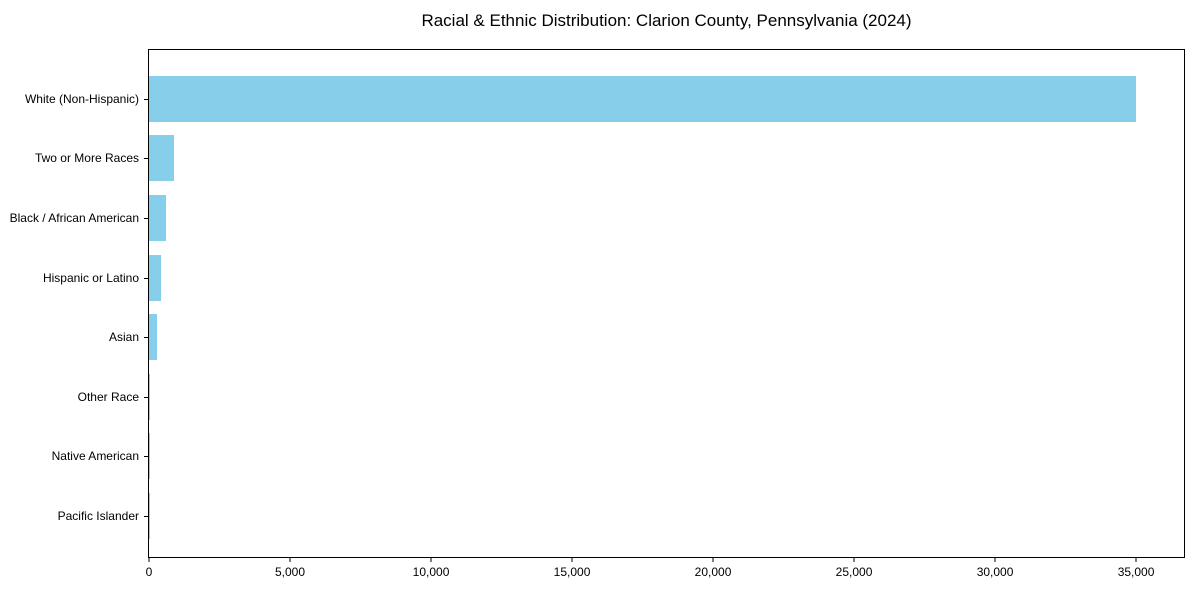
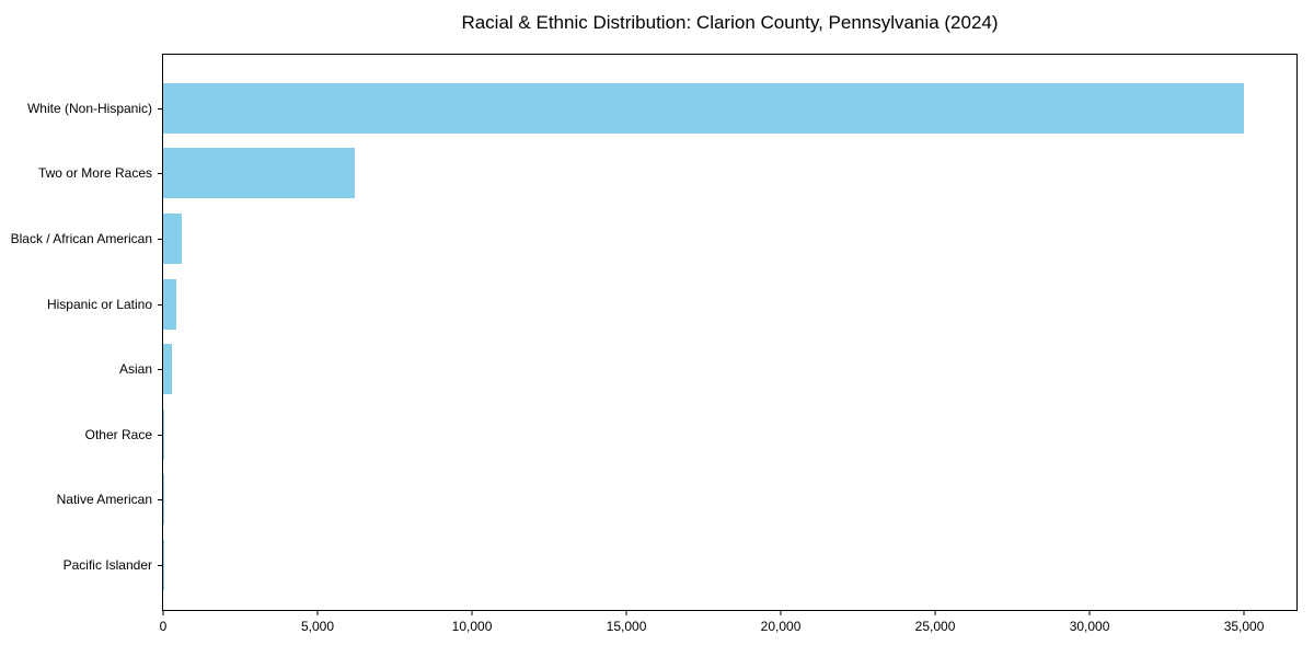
Two or More Races: 900 -> 6200
